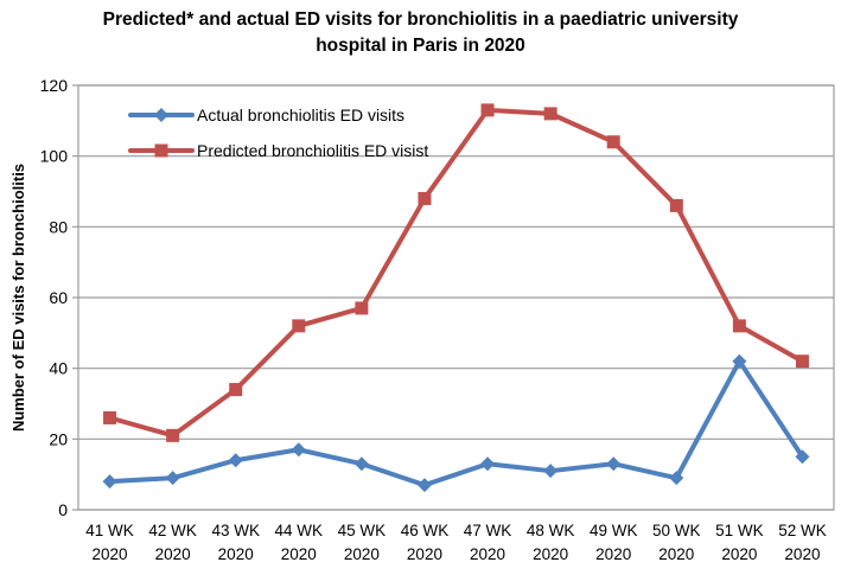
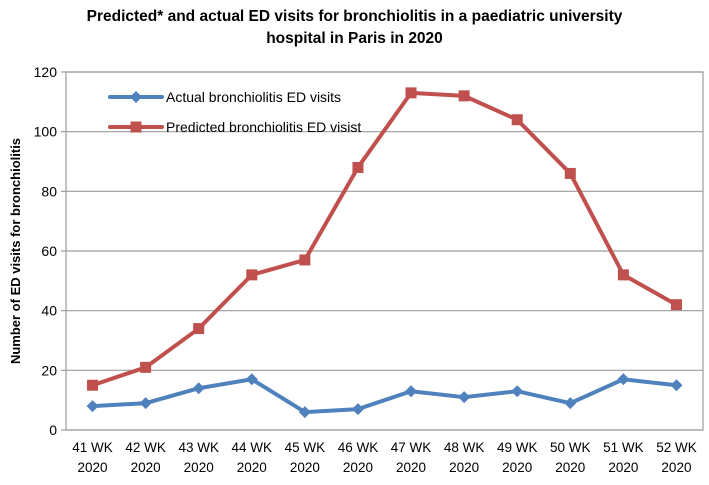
Predicted bronchiolitis ED visist/41 WK 2020: 26 -> 15
Actual bronchiolitis ED visits/45 WK 2020: 13 -> 6
Actual bronchiolitis ED visits/51 WK 2020: 42 -> 17
